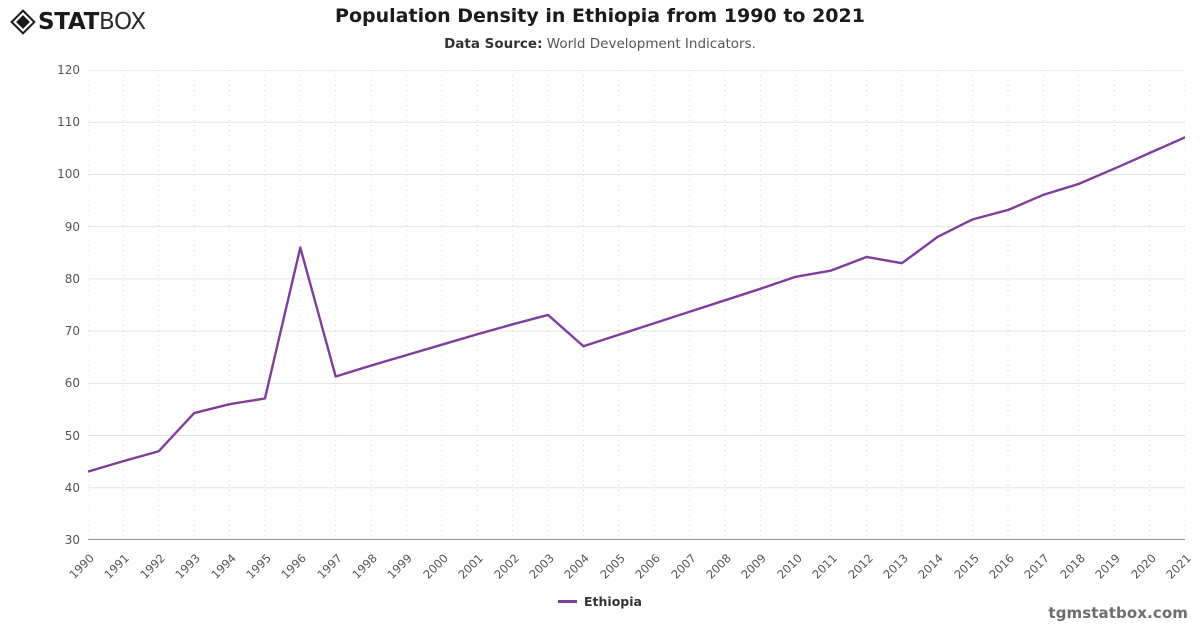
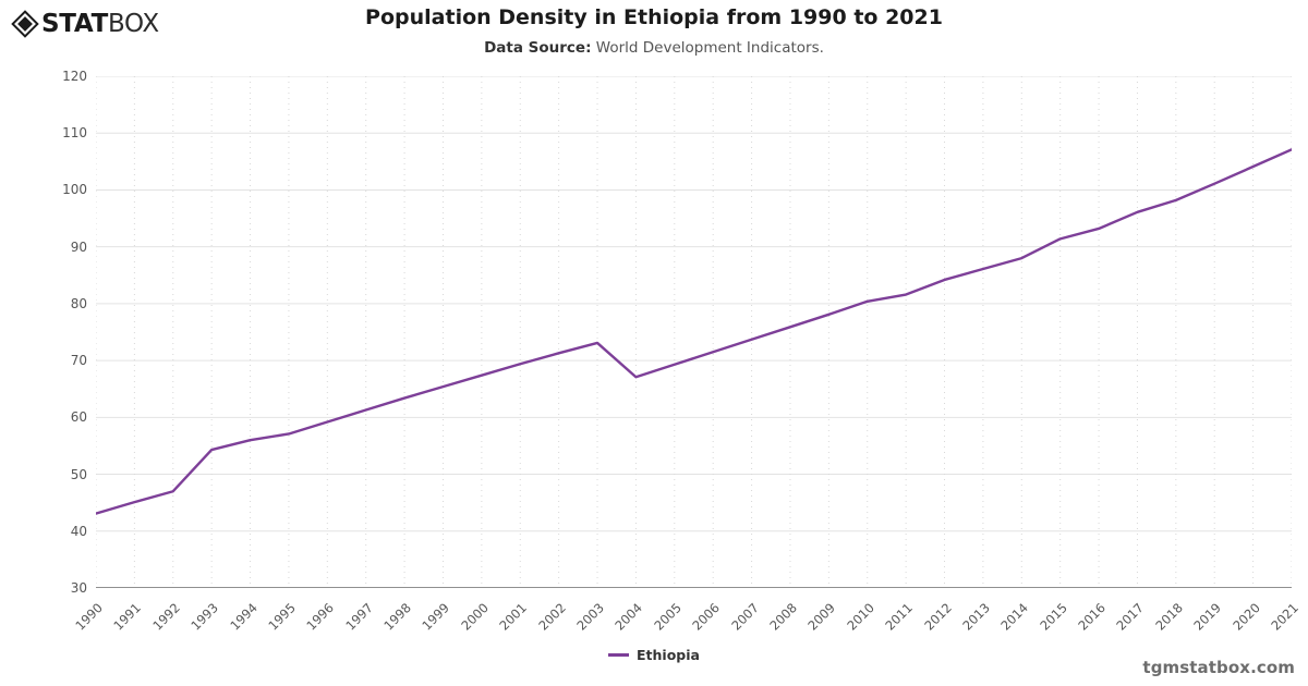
1996: 86 -> 59
2013: 83 -> 86
